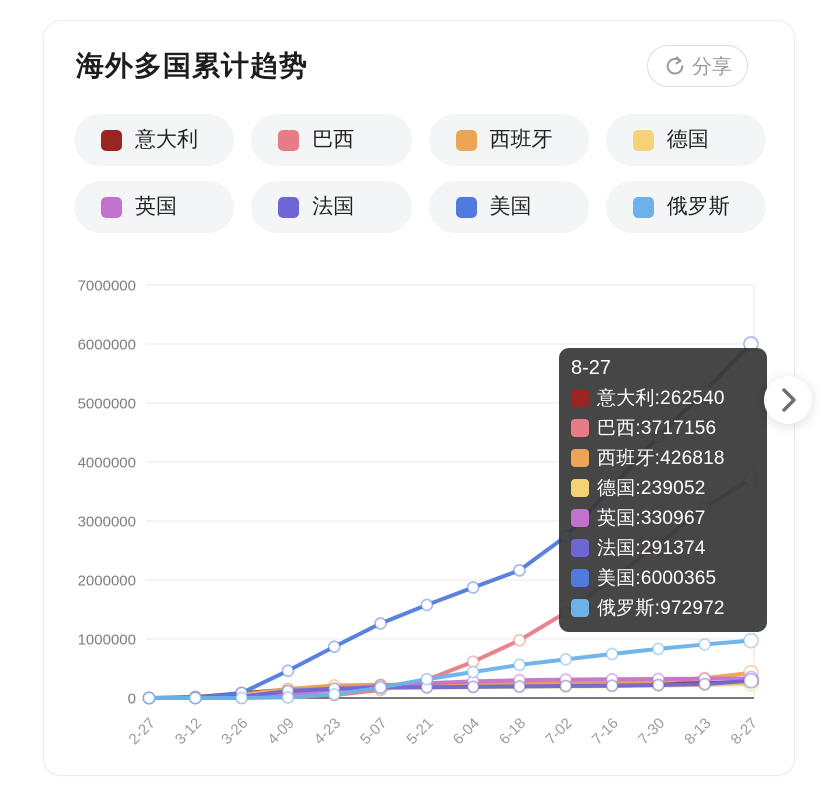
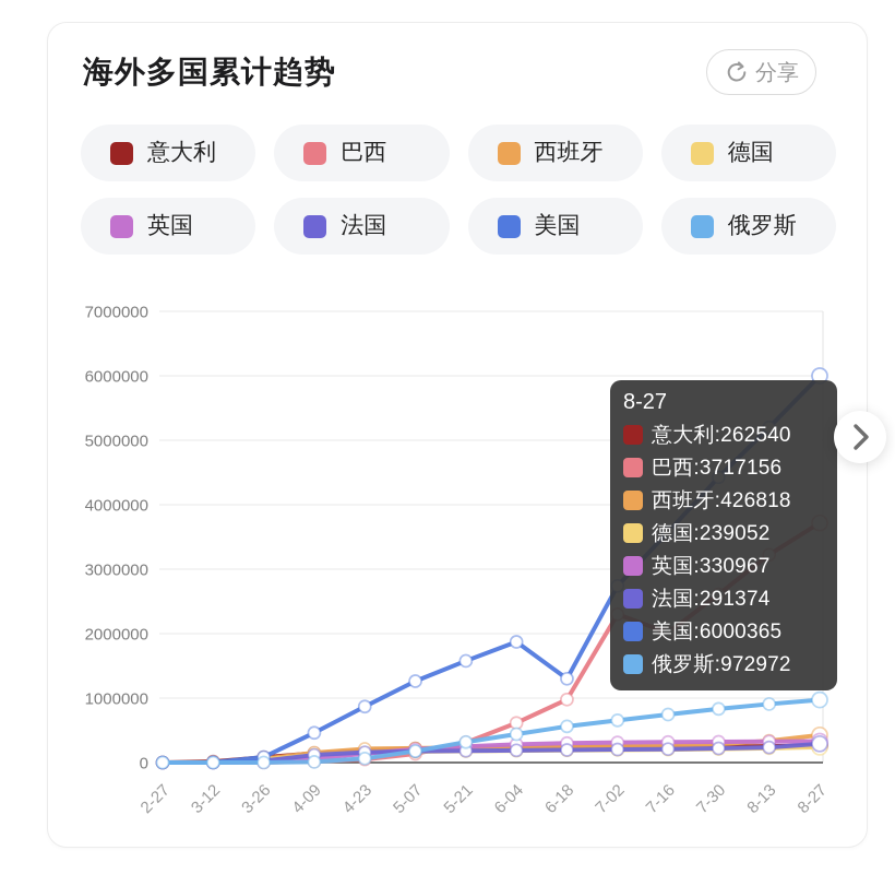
美国/6-18: 2200000 -> 1300000
巴西/7-02: 1400000 -> 2300000
